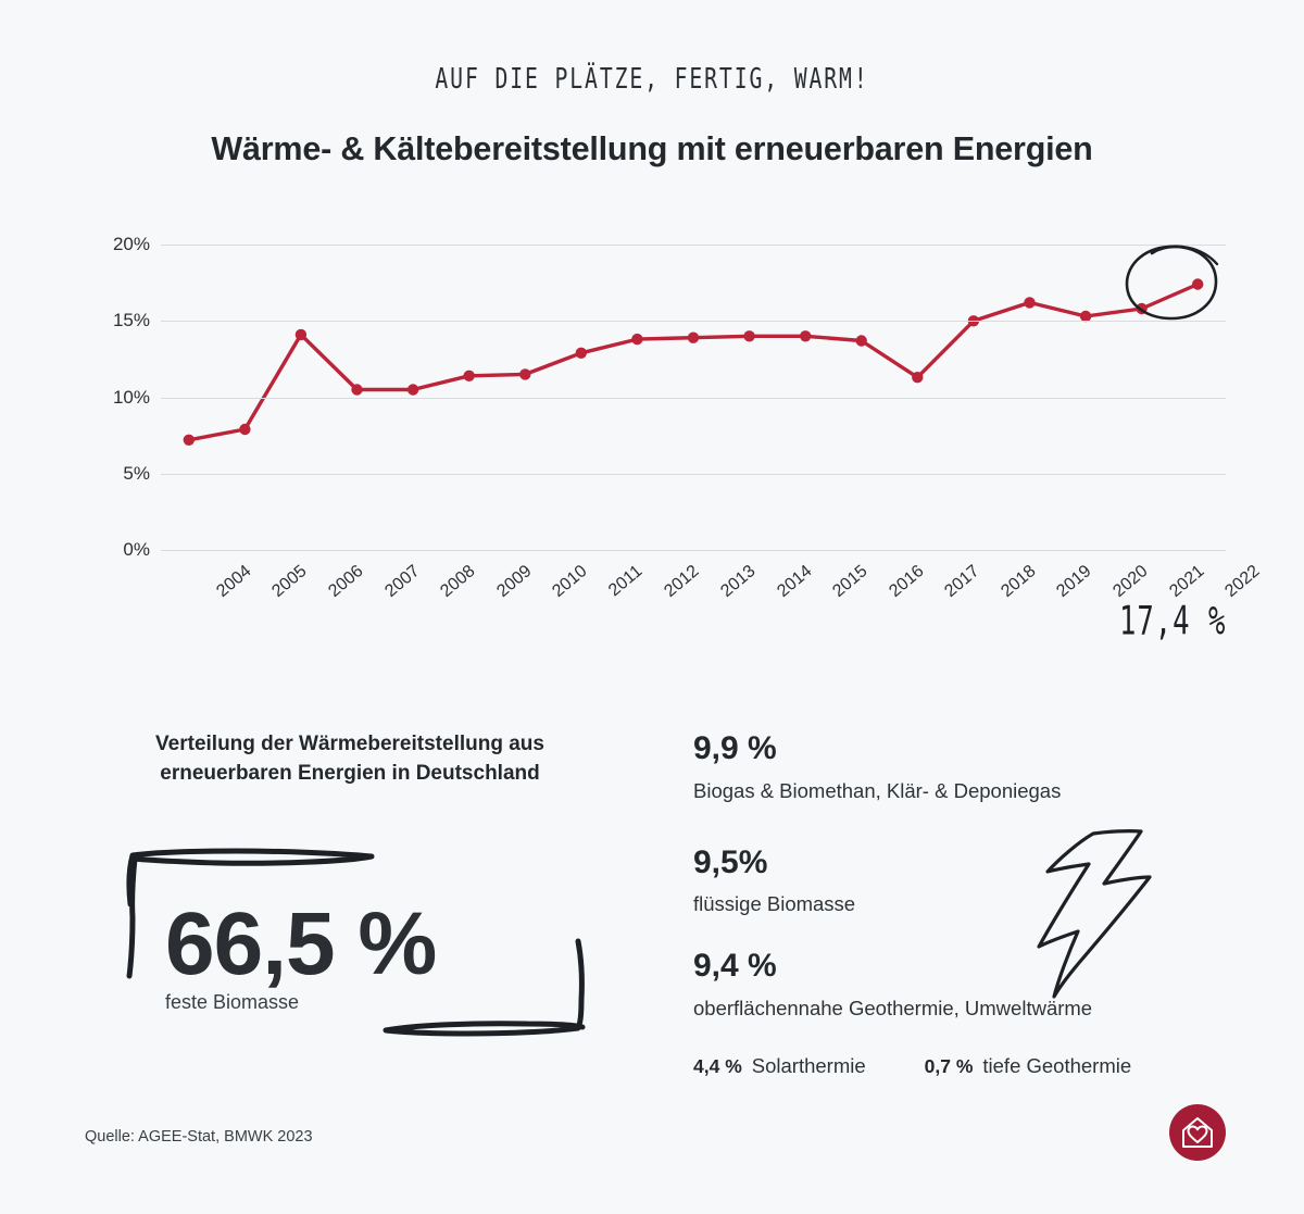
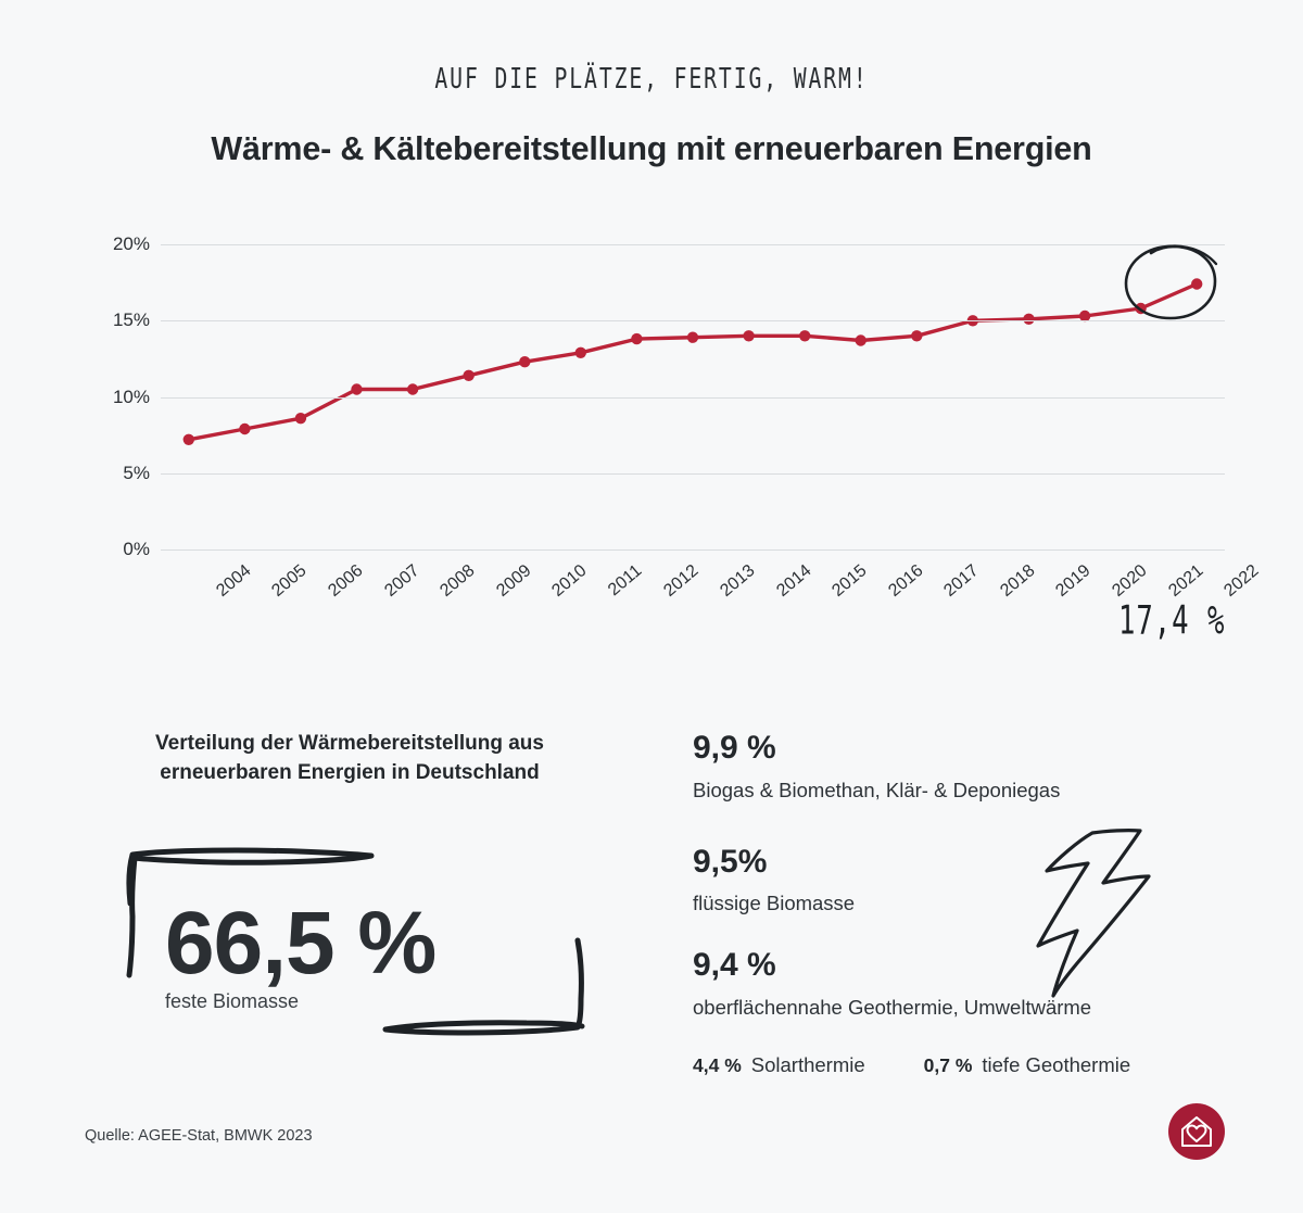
2006: 14.1% -> 8.6%
2010: 11.5% -> 12.3%
2017: 11.3% -> 14.0%
2019: 16.2% -> 15.1%
